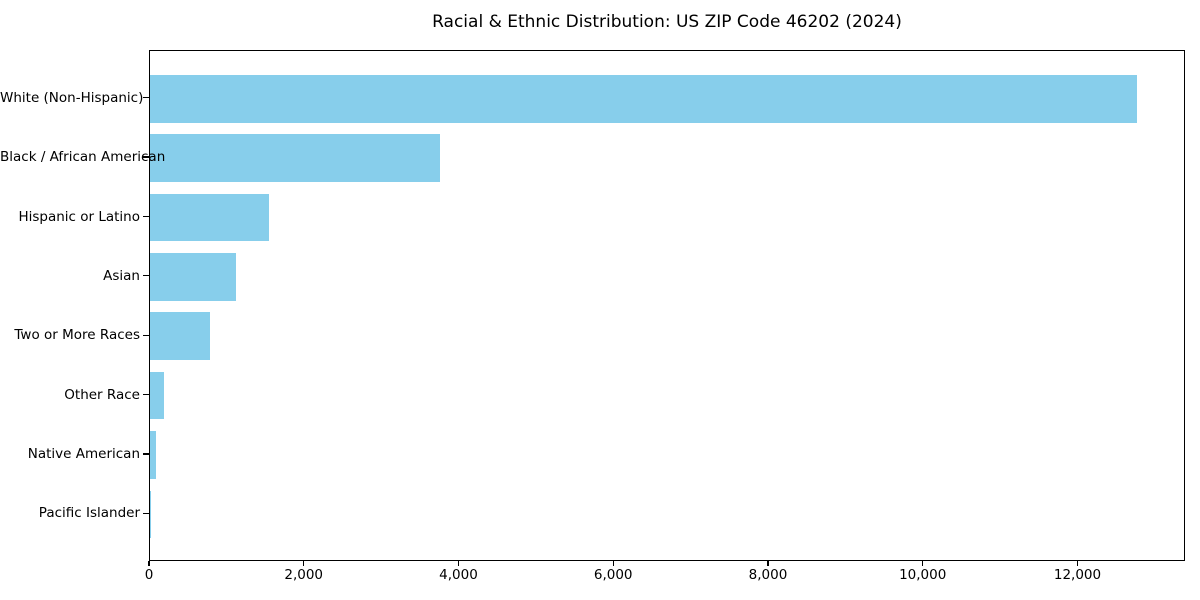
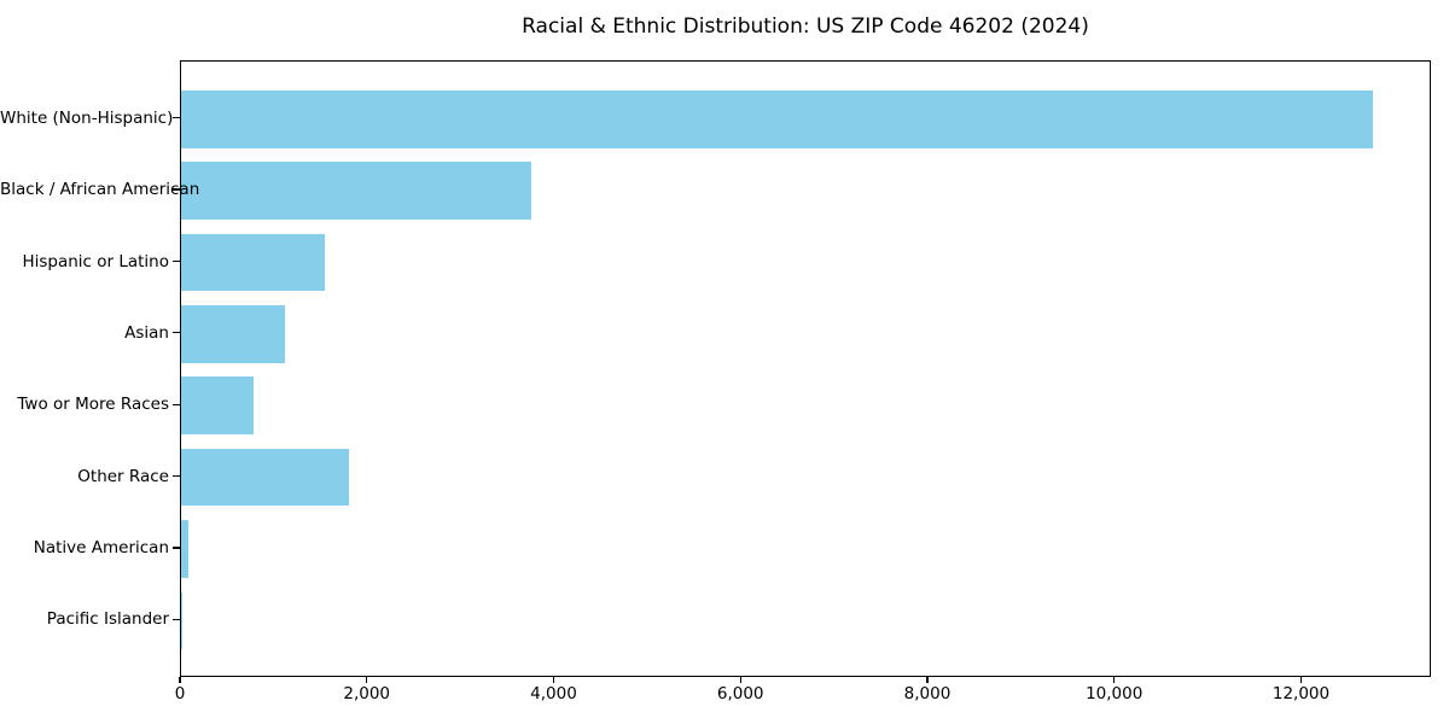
Other Race: 200 -> 1800
